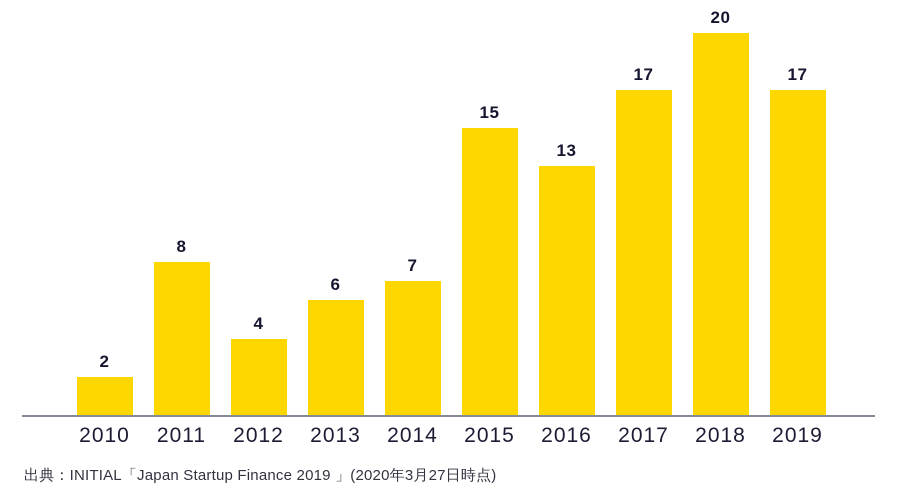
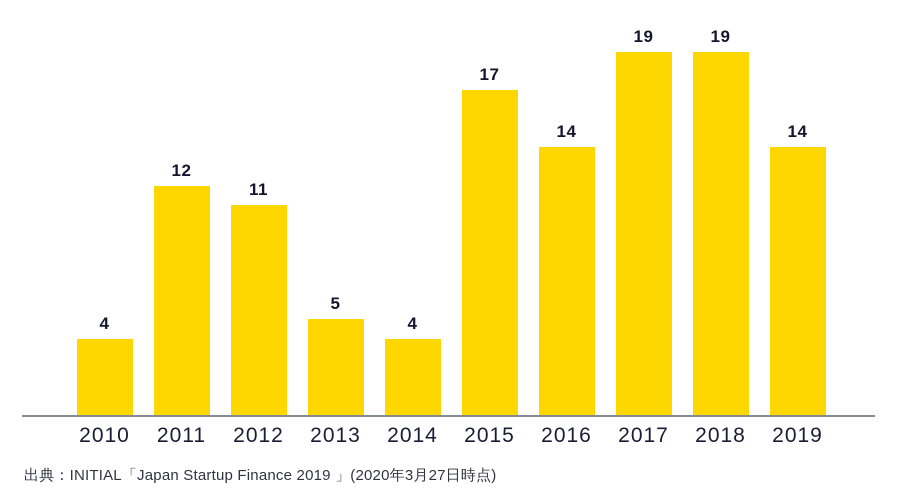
2010: 2 -> 4
2011: 8 -> 12
2012: 4 -> 11
2013: 6 -> 5
2014: 7 -> 4
2015: 15 -> 17
2016: 13 -> 14
2017: 17 -> 19
2018: 20 -> 19
2019: 17 -> 14
